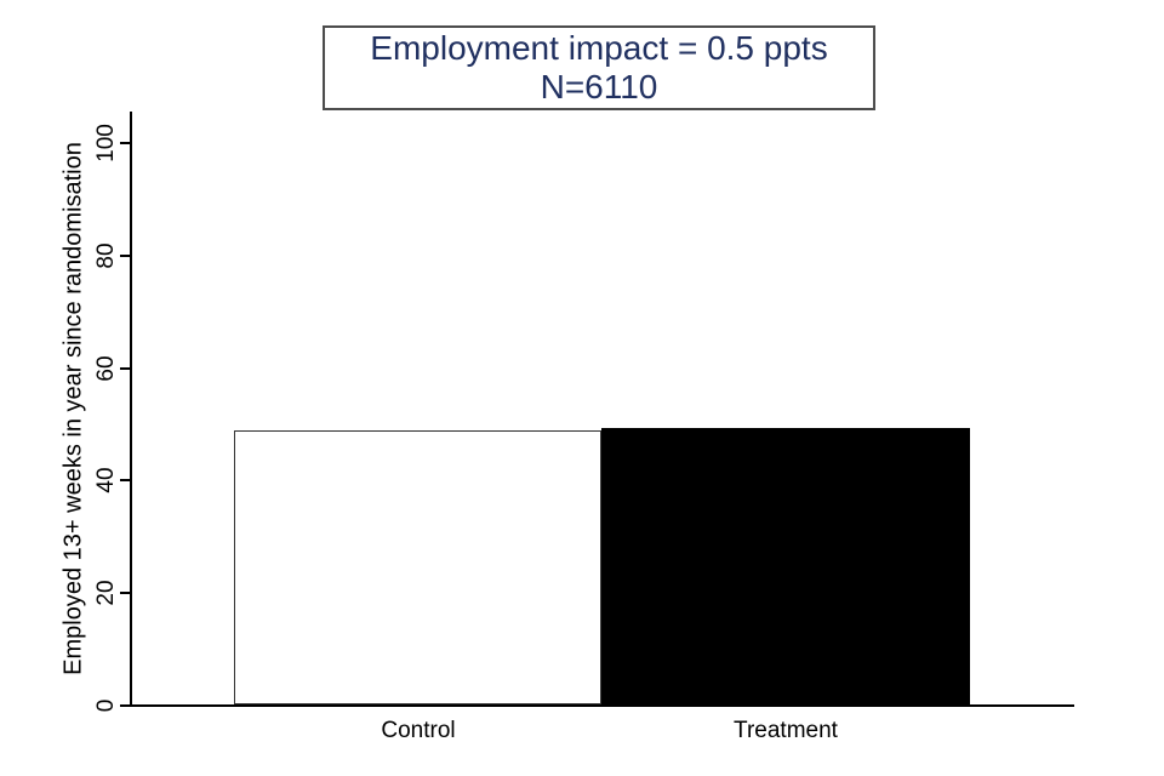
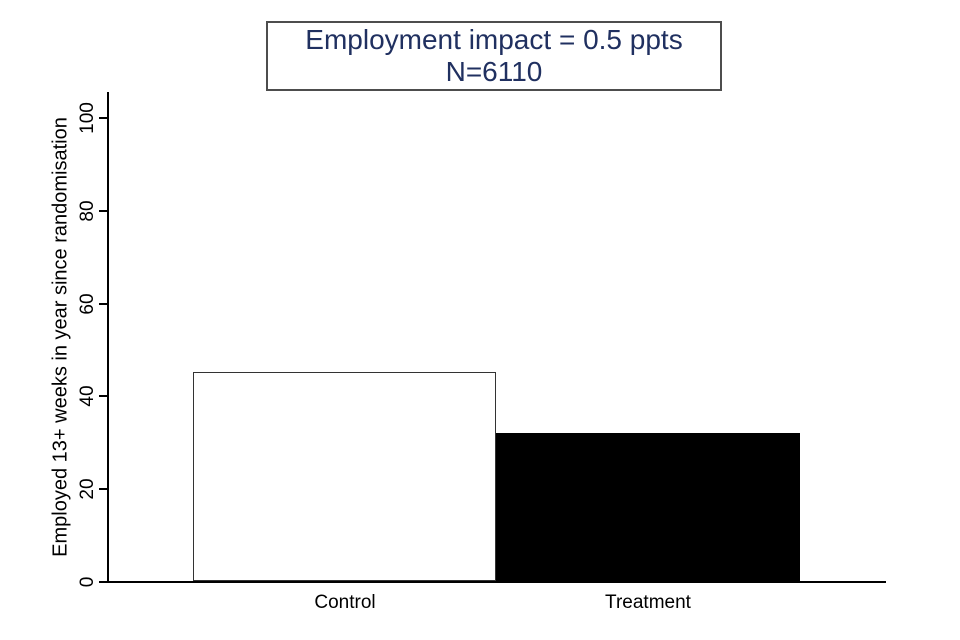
Control: 49 -> 45
Treatment: 49 -> 32
